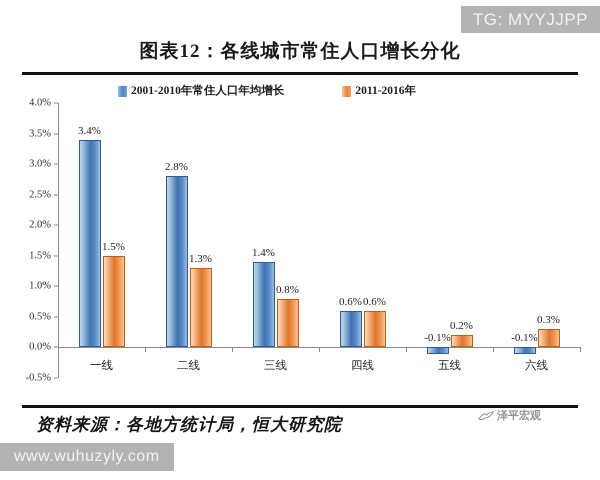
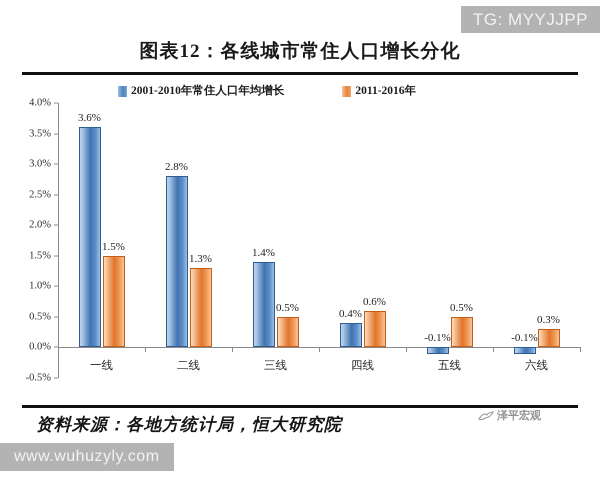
2001-2010年常住人口年均增长/一线: 3.4% -> 3.6%
2011-2016年/三线: 0.8% -> 0.5%
2001-2010年常住人口年均增长/四线: 0.6% -> 0.4%
2011-2016年/五线: 0.2% -> 0.5%
